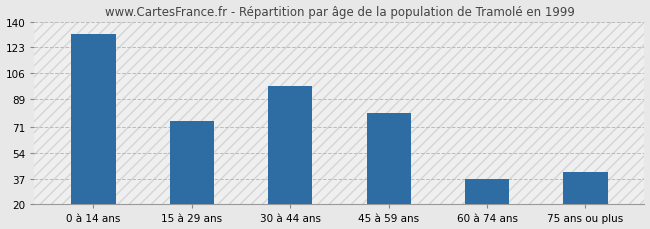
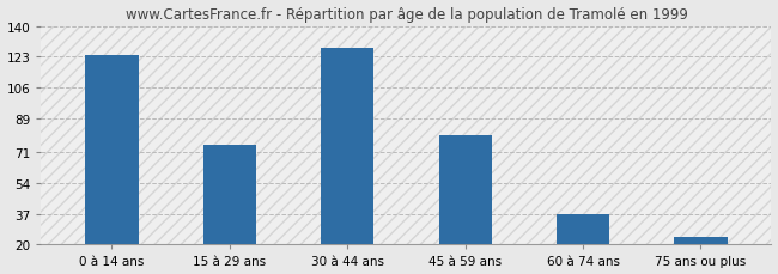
0 à 14 ans: 132 -> 124
30 à 44 ans: 98 -> 128
75 ans ou plus: 41 -> 24
